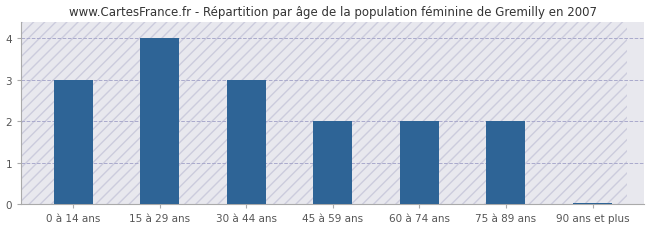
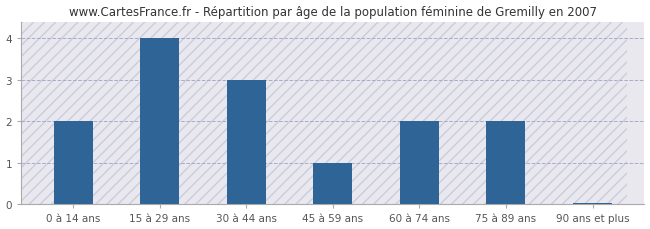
0 à 14 ans: 3.00 -> 2.00
45 à 59 ans: 2.00 -> 1.00
